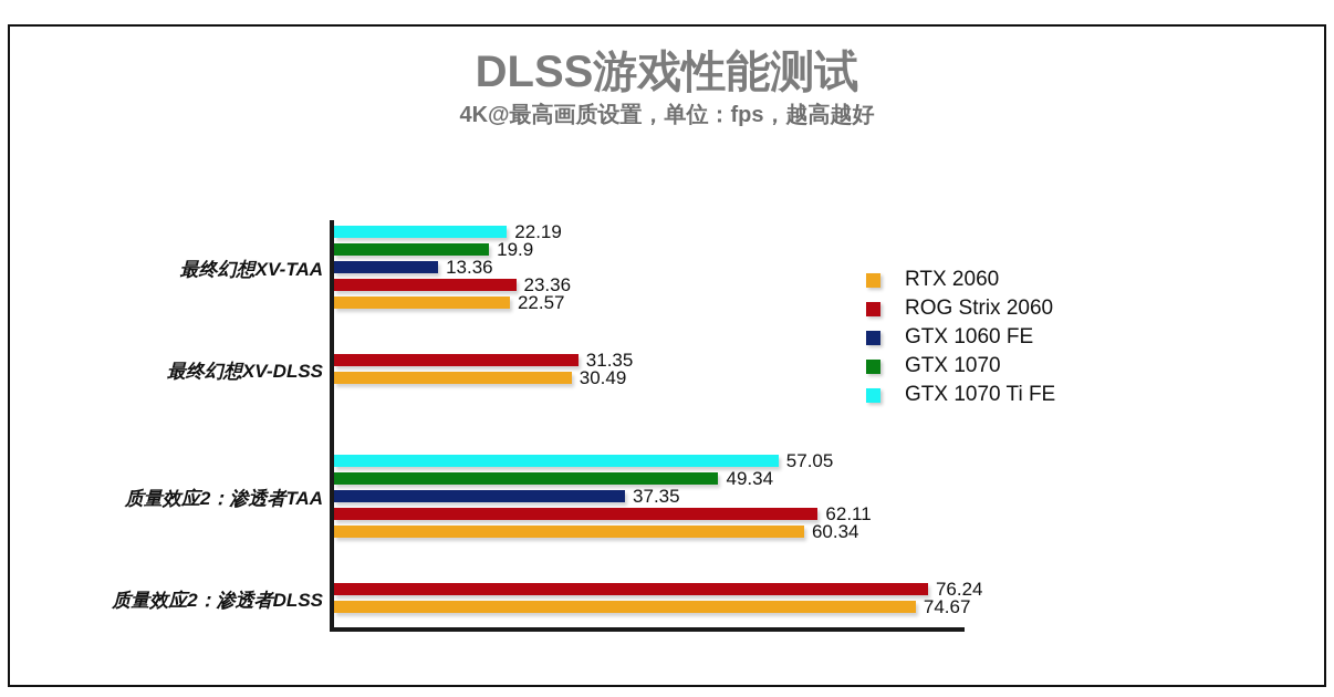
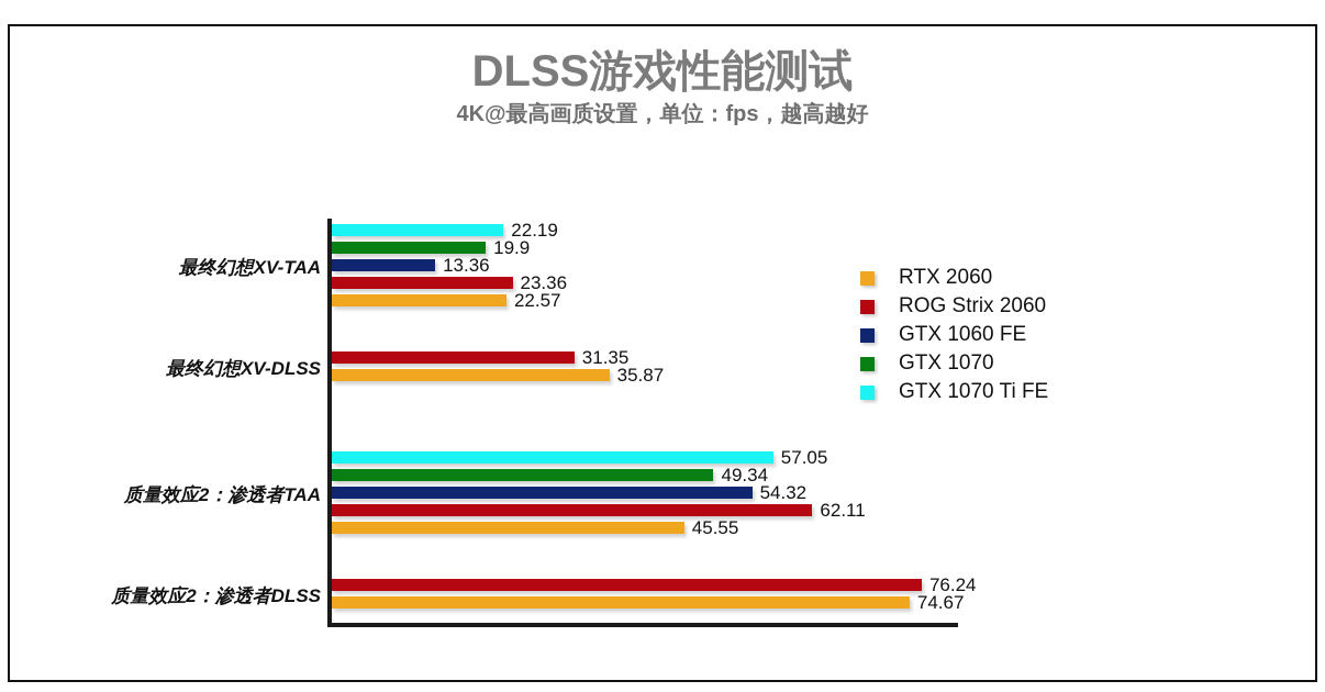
RTX 2060/最终幻想XV-DLSS: 30.49 -> 35.87
RTX 2060/质量效应2：渗透者TAA: 60.34 -> 45.55
GTX 1060 FE/质量效应2：渗透者TAA: 37.35 -> 54.32
